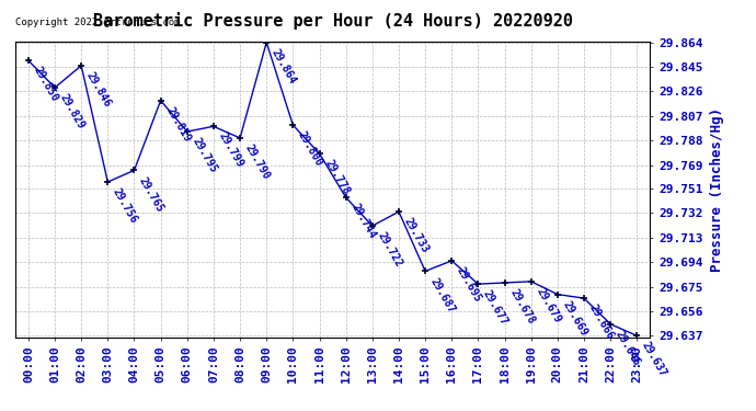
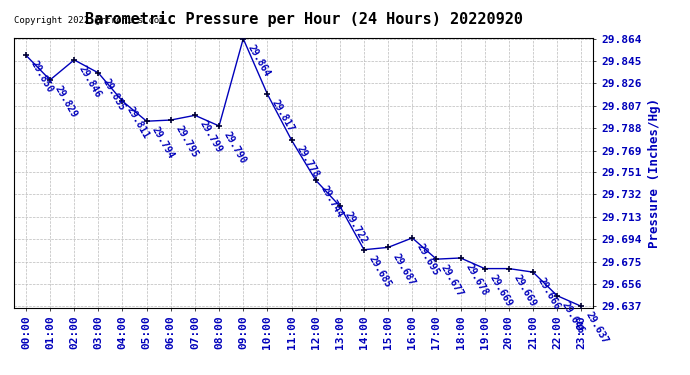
03:00: 29.756 -> 29.835
04:00: 29.765 -> 29.811
05:00: 29.819 -> 29.794
10:00: 29.800 -> 29.817
14:00: 29.733 -> 29.685
19:00: 29.679 -> 29.669
